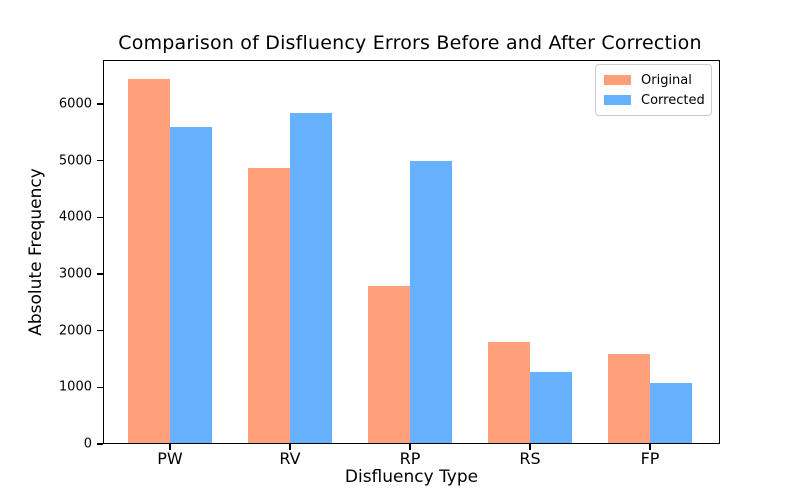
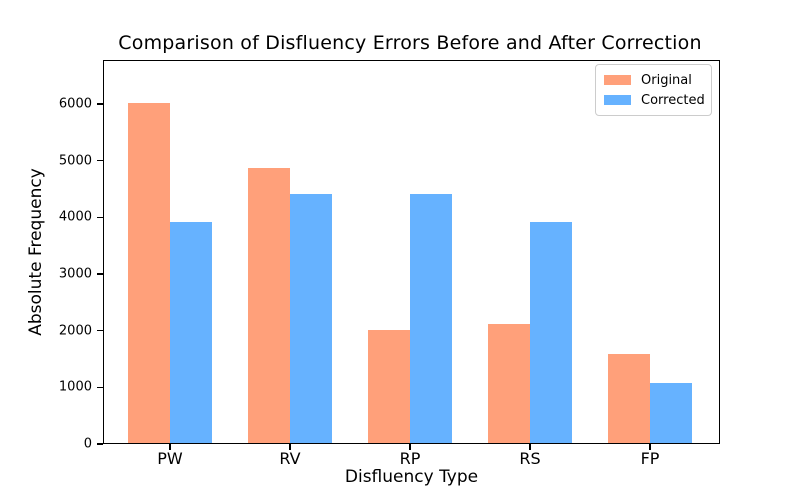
Original/PW: 6400 -> 6000
Corrected/PW: 5600 -> 3900
Corrected/RV: 5800 -> 4400
Original/RP: 2800 -> 2000
Corrected/RP: 5000 -> 4400
Original/RS: 1800 -> 2100
Corrected/RS: 1300 -> 3900
